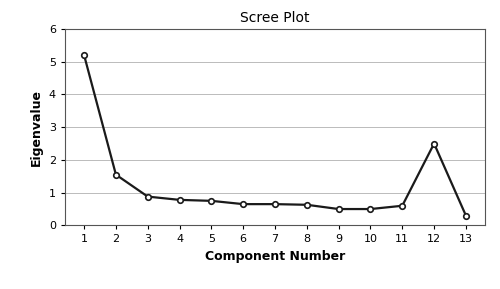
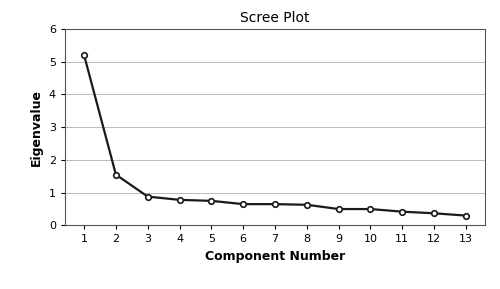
11: 0.60 -> 0.42
12: 2.50 -> 0.37
